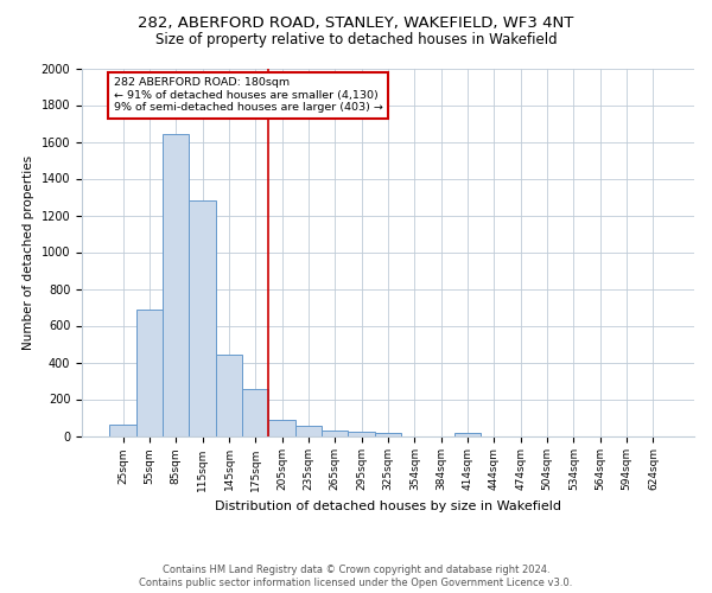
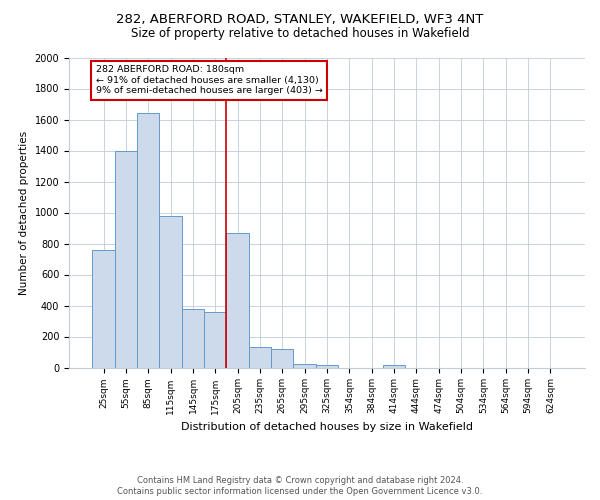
25sqm: 60 -> 760
55sqm: 690 -> 1400
115sqm: 1280 -> 980
145sqm: 440 -> 380
175sqm: 260 -> 360
205sqm: 80 -> 870
235sqm: 60 -> 130
265sqm: 30 -> 120
